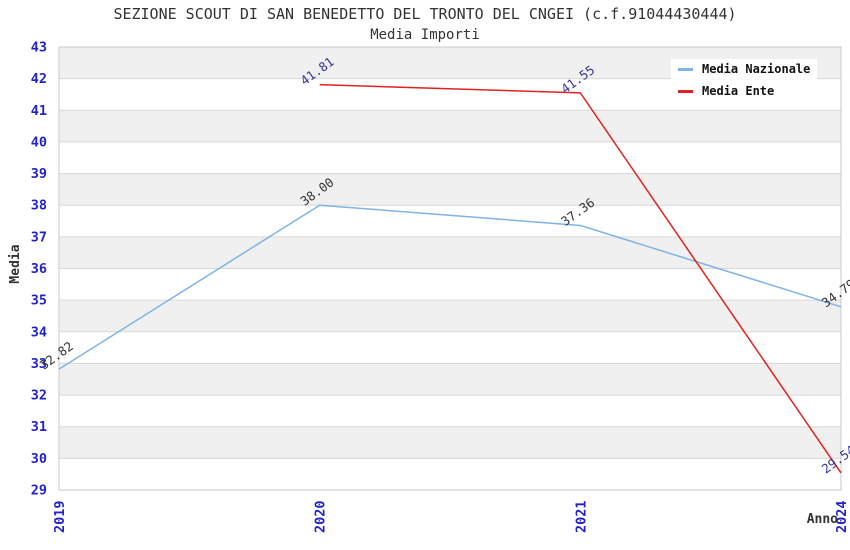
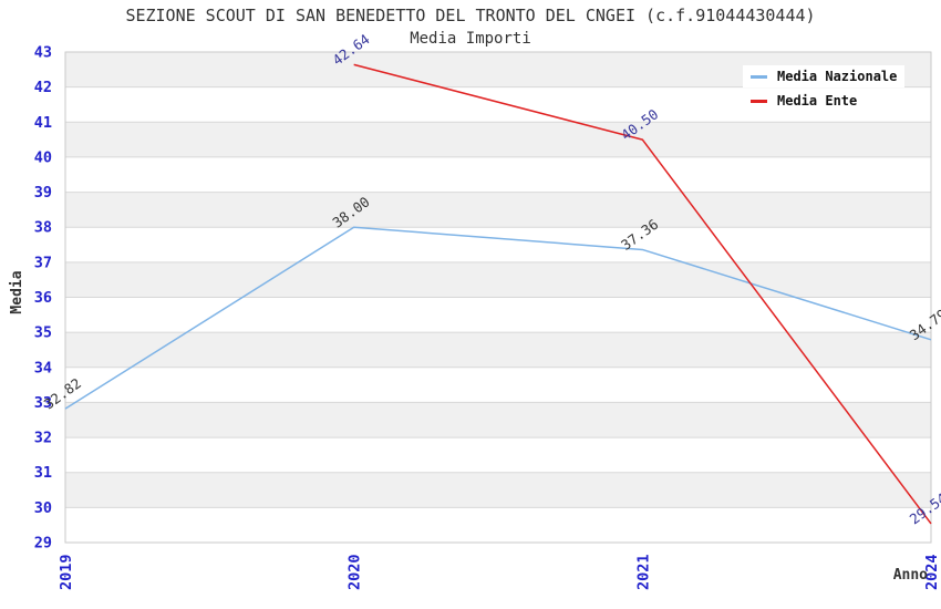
Media Ente/2020: 41.81 -> 42.64
Media Ente/2021: 41.55 -> 40.50
